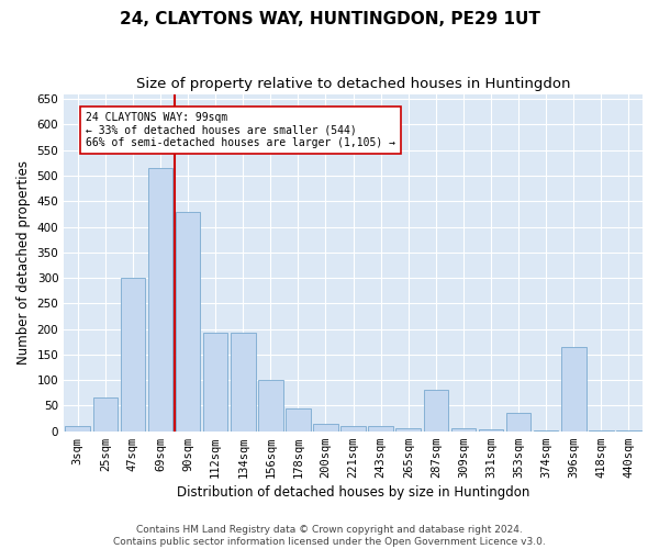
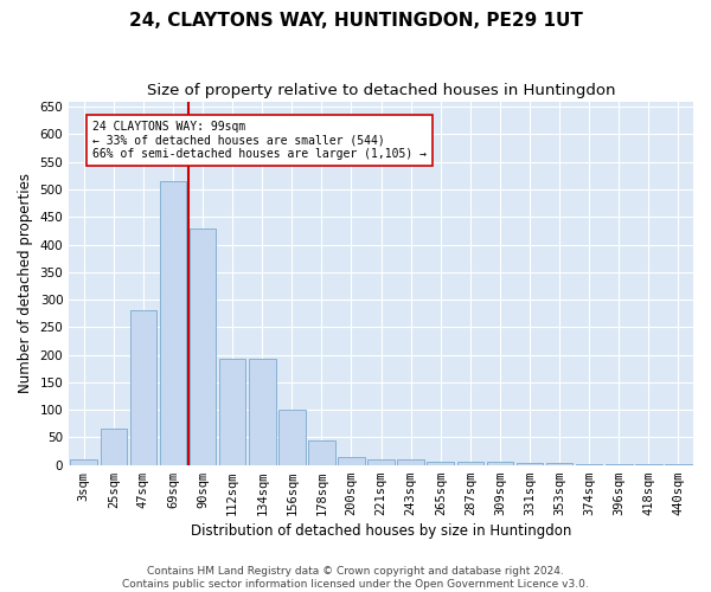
47sqm: 300 -> 280
287sqm: 80 -> 5
353sqm: 35 -> 3
396sqm: 165 -> 2
